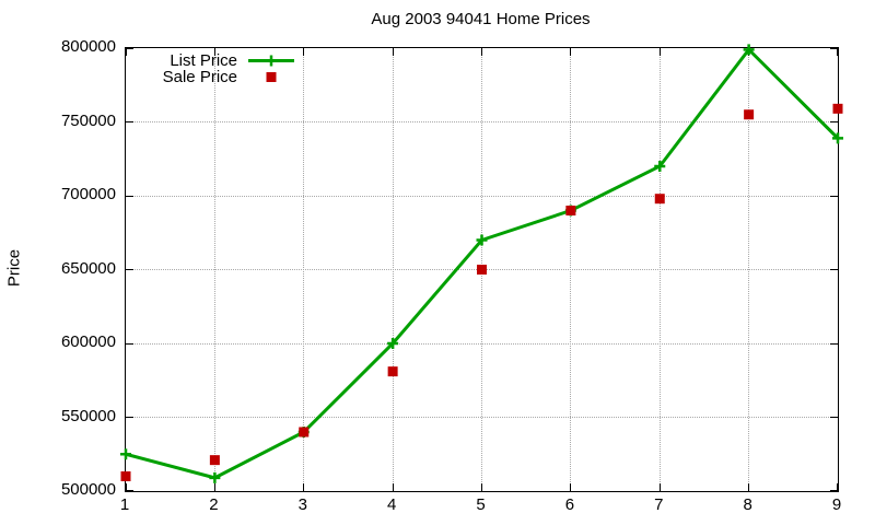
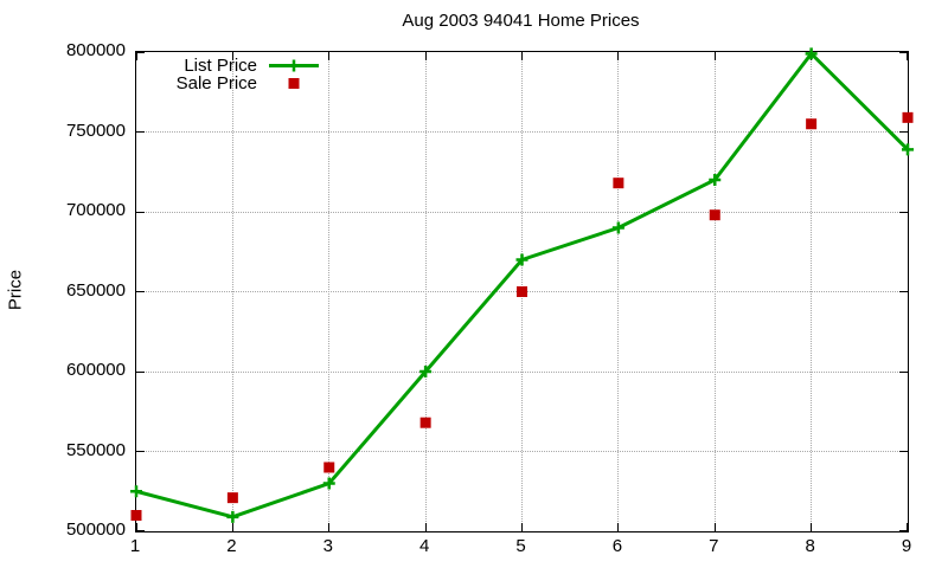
List Price/3: 540000 -> 530000
Sale Price/4: 581000 -> 568000
Sale Price/6: 690000 -> 718000
